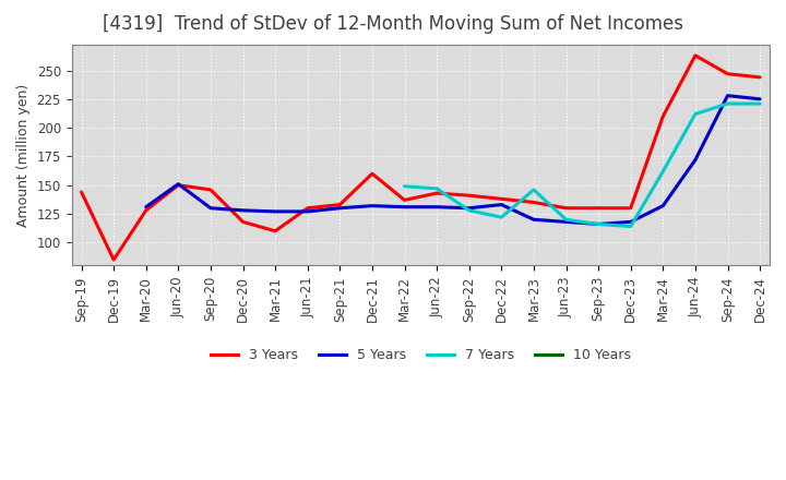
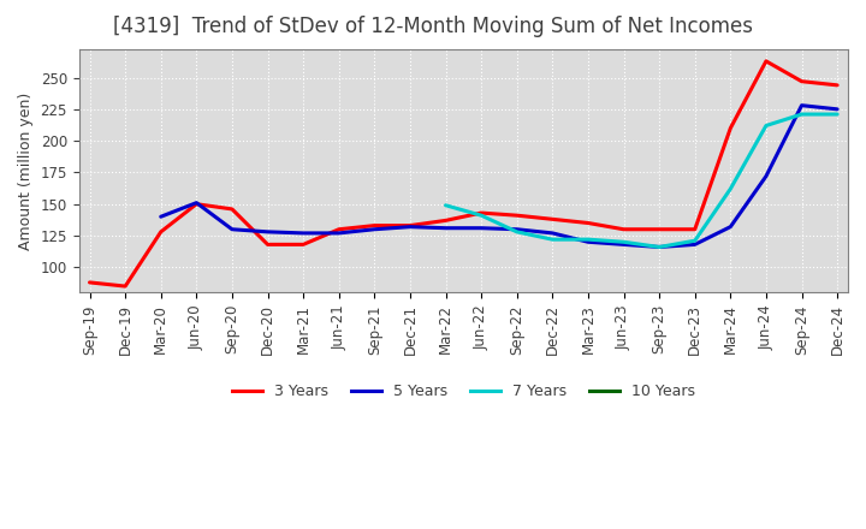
3 Years/Sep-19: 144 -> 88
5 Years/Mar-20: 131 -> 140
3 Years/Mar-21: 110 -> 118
3 Years/Dec-21: 160 -> 133
7 Years/Jun-22: 147 -> 141
5 Years/Dec-22: 133 -> 127
7 Years/Mar-23: 146 -> 122
7 Years/Dec-23: 114 -> 121
